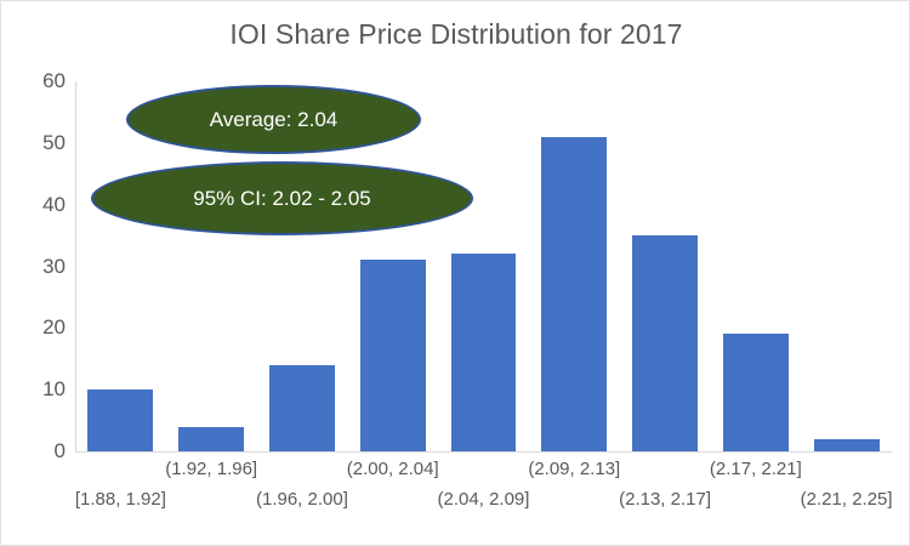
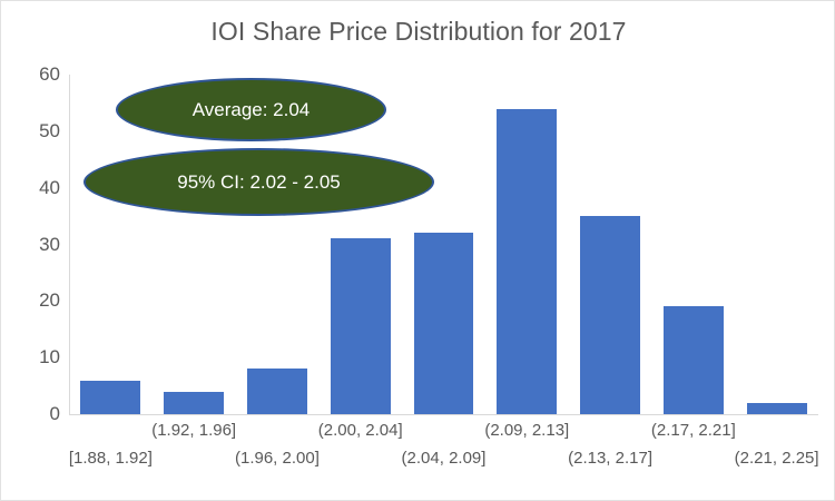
[1.88, 1.92]: 10 -> 6
(1.96, 2.00]: 14 -> 8
(2.09, 2.13]: 51 -> 54
